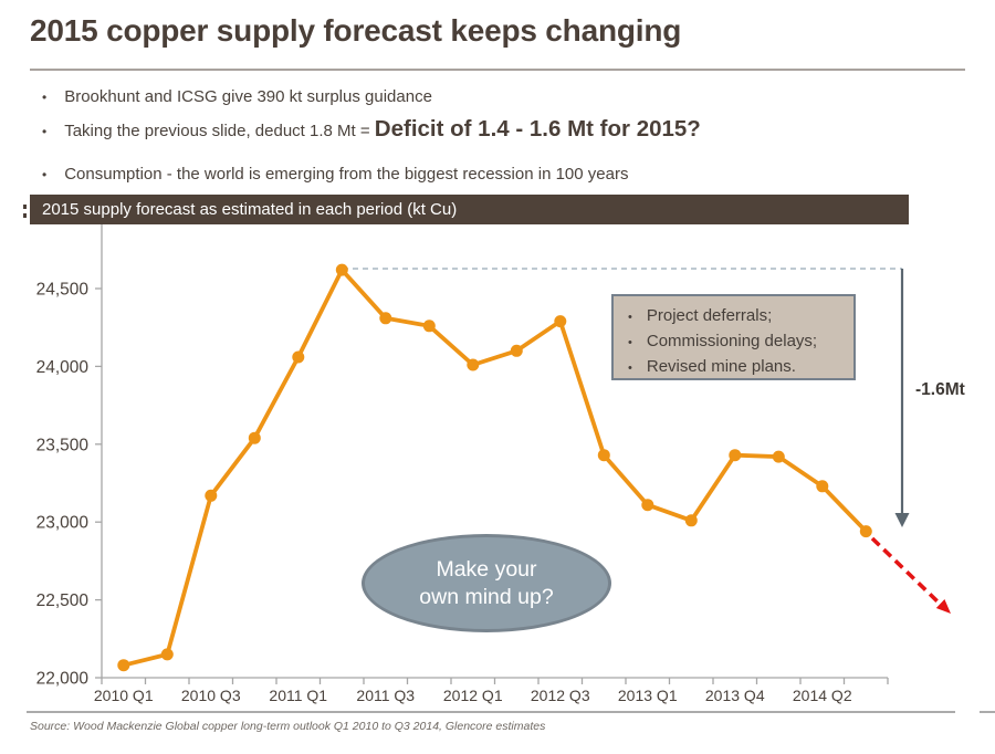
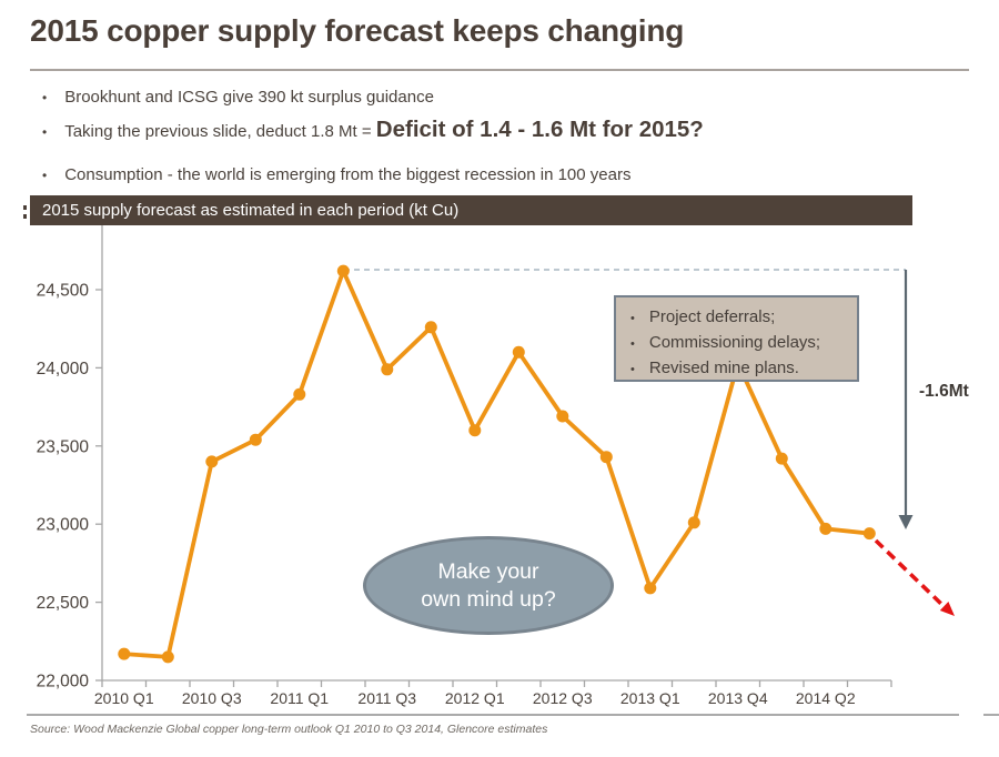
2010 Q1: 22080 -> 22170
2010 Q3: 23170 -> 23400
2011 Q1: 24060 -> 23830
2011 Q3: 24310 -> 23990
2012 Q1: 24010 -> 23600
2012 Q3: 24290 -> 23690
2013 Q1: 23110 -> 22590
2013 Q4: 23430 -> 24030
2014 Q2: 23230 -> 22970
